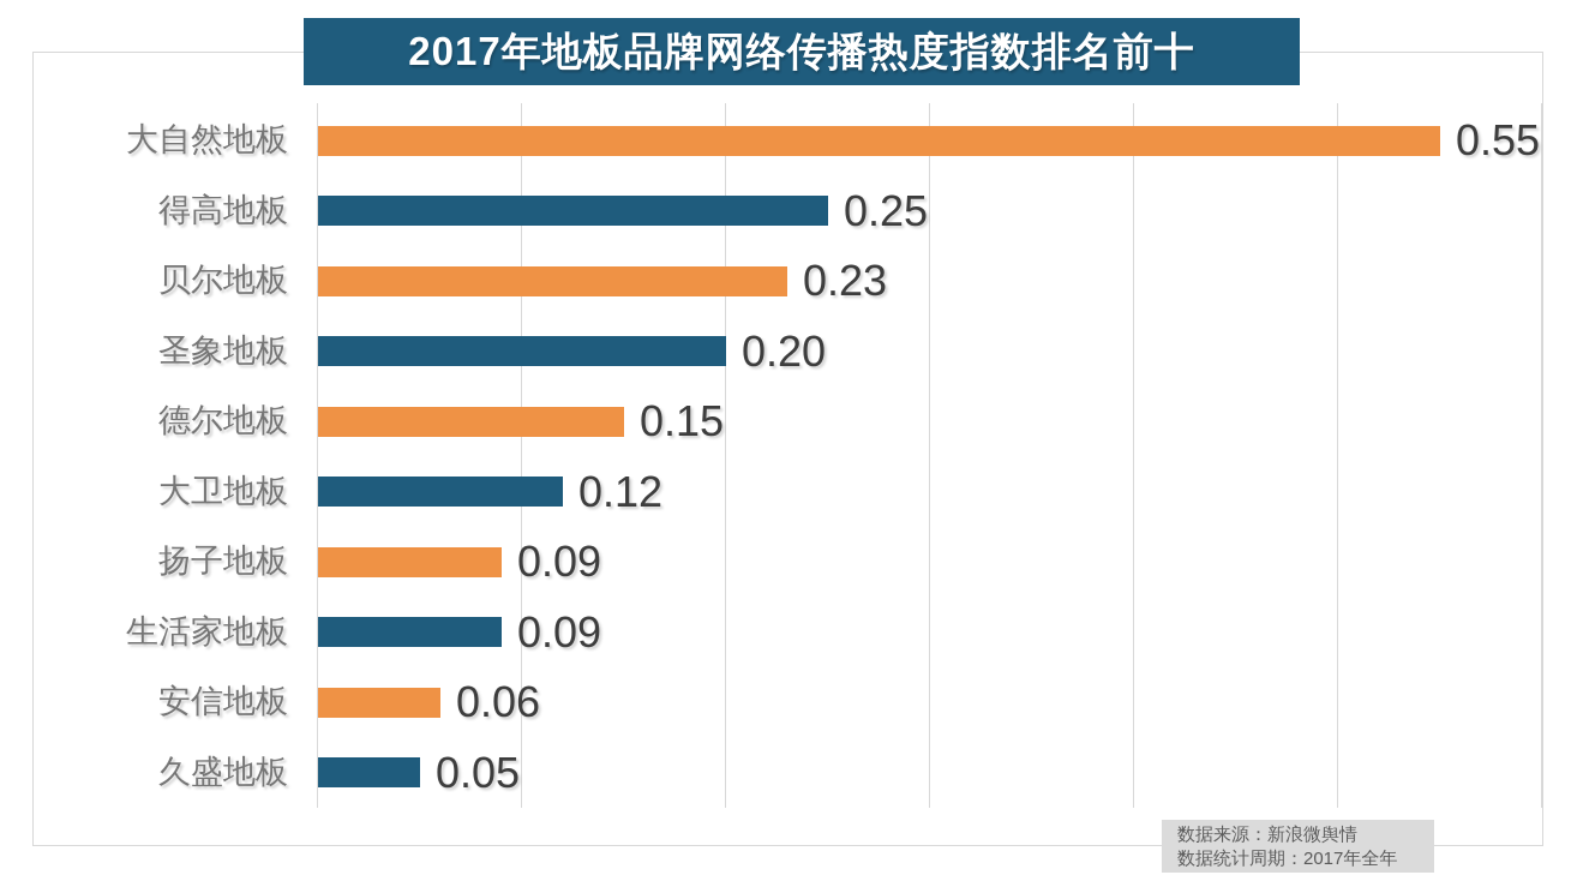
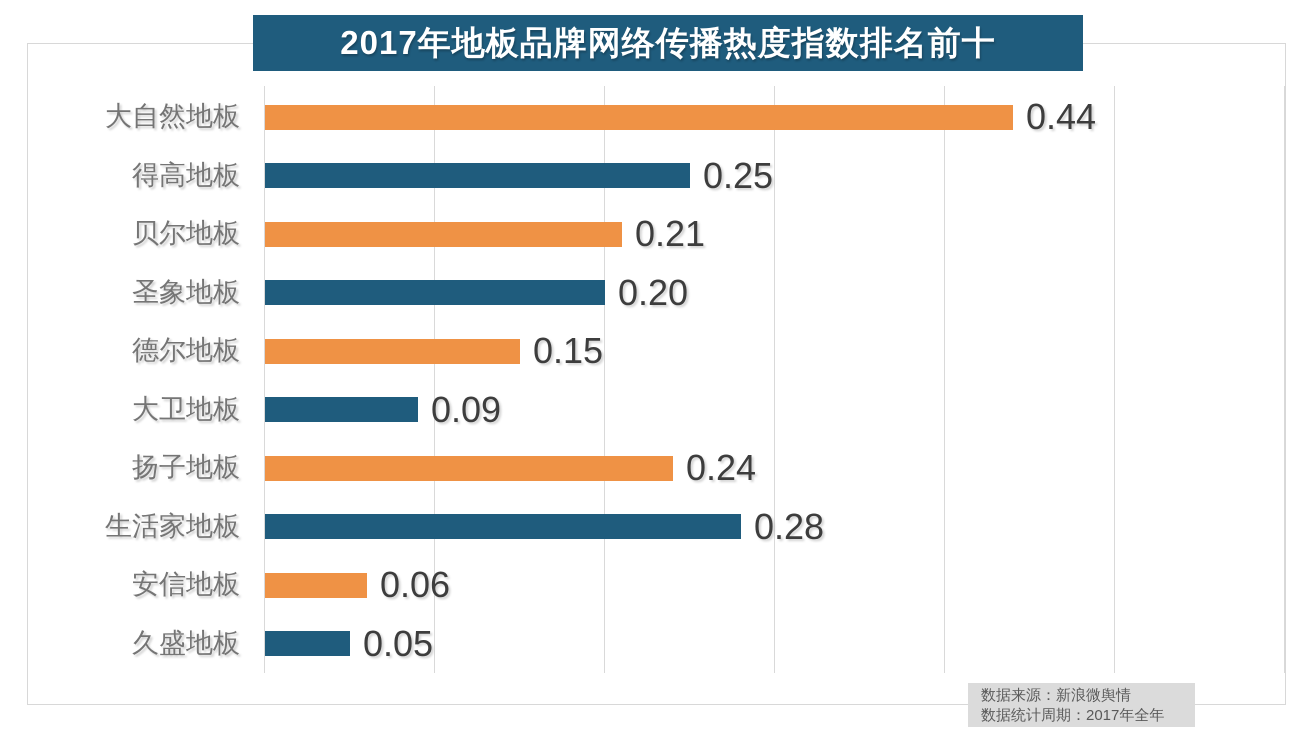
大自然地板: 0.55 -> 0.44
贝尔地板: 0.23 -> 0.21
大卫地板: 0.12 -> 0.09
扬子地板: 0.09 -> 0.24
生活家地板: 0.09 -> 0.28
